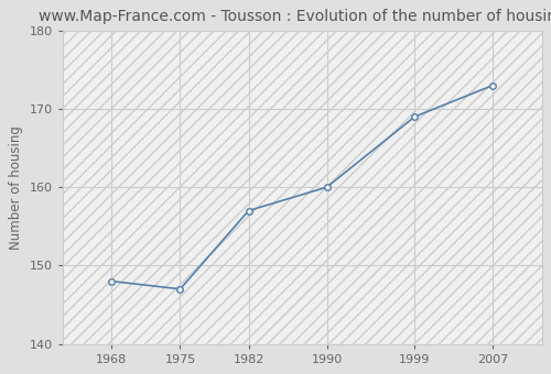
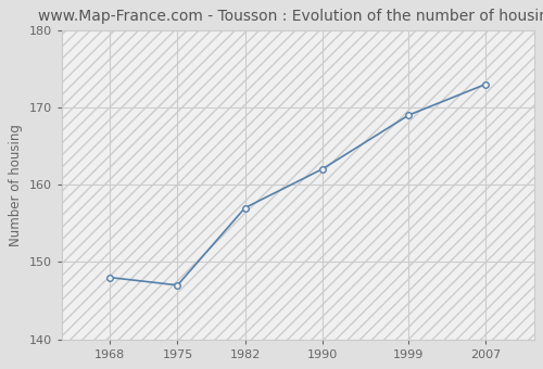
1990: 160 -> 162
